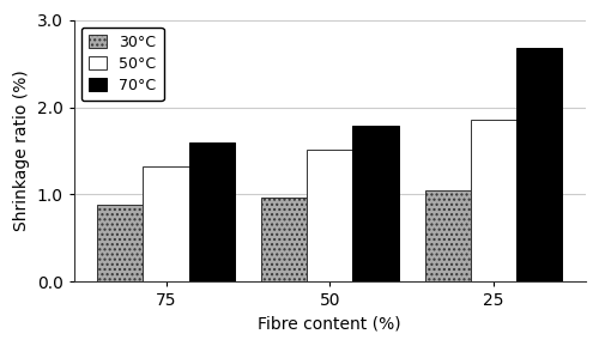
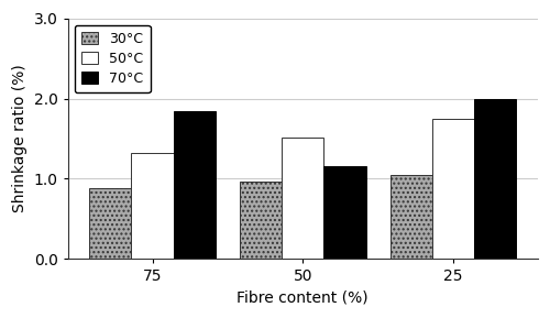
70°C/75: 1.60 -> 1.84
70°C/50: 1.79 -> 1.16
50°C/25: 1.85 -> 1.74
70°C/25: 2.68 -> 2.00
